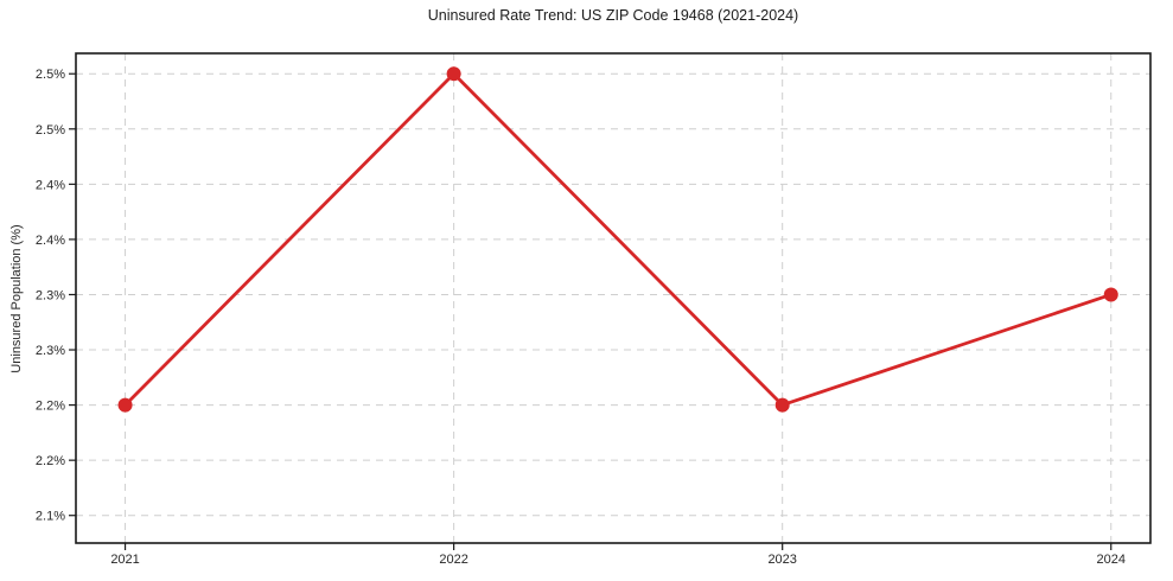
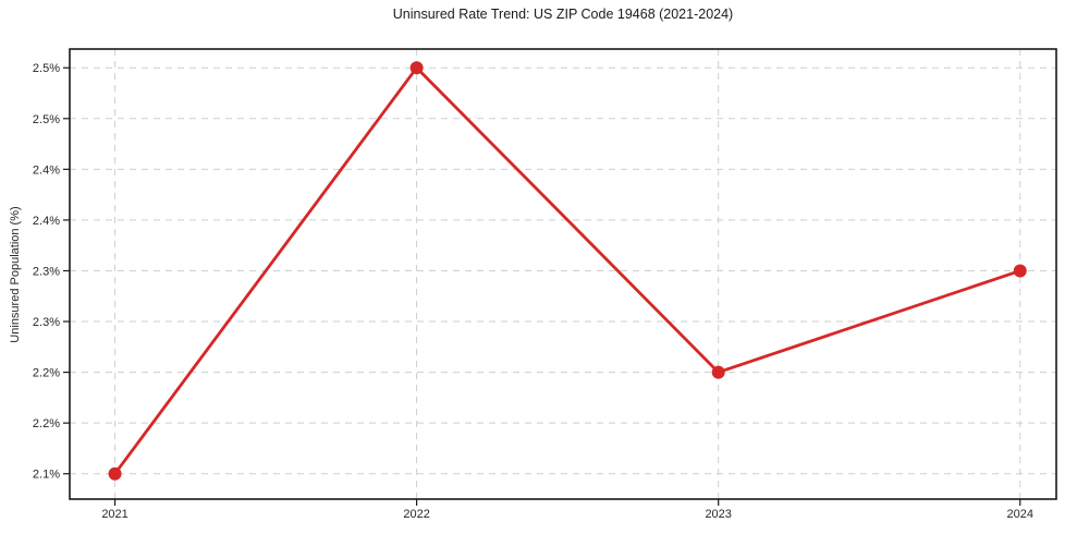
2021: 2.2% -> 2.1%
